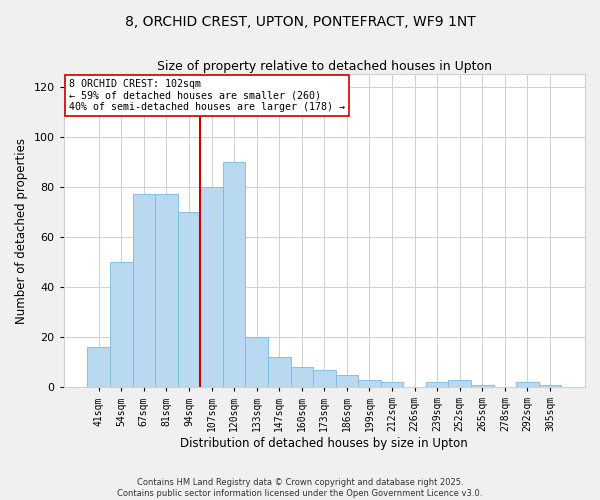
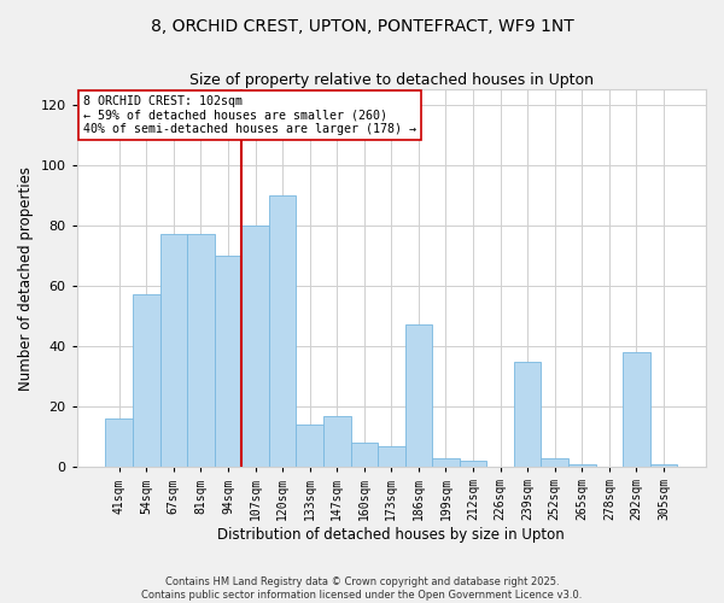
54sqm: 50 -> 57
133sqm: 20 -> 14
147sqm: 12 -> 17
186sqm: 5 -> 47
239sqm: 2 -> 35
292sqm: 2 -> 38
